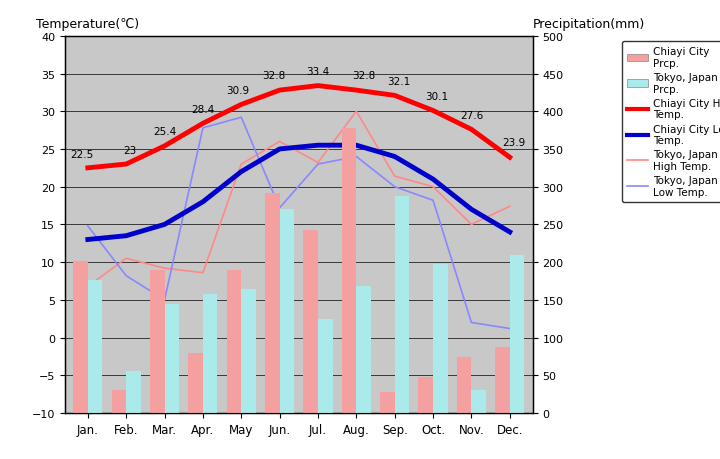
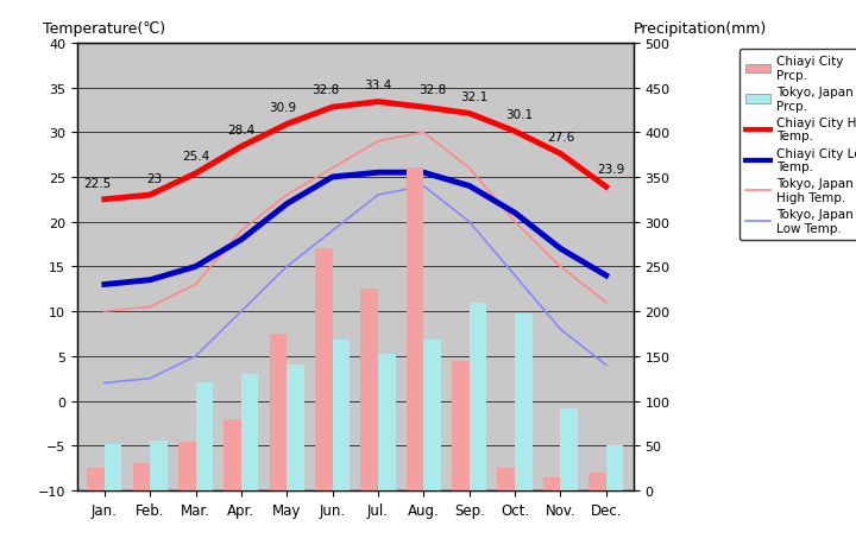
Chiayi City Prcp./Jan.: 202 -> 25
Tokyo, Japan High Temp./Jan.: 6.8 -> 10.0
Tokyo, Japan Low Temp./Jan.: 14.8 -> 2.0
Tokyo, Japan Prcp./Jan.: 176 -> 52
Tokyo, Japan Low Temp./Feb.: 8.2 -> 2.5
Chiayi City Prcp./Mar.: 190 -> 55
Tokyo, Japan High Temp./Mar.: 9.2 -> 13.0
Tokyo, Japan Prcp./Mar.: 144 -> 120
Tokyo, Japan High Temp./Apr.: 8.6 -> 19.0
Tokyo, Japan Low Temp./Apr.: 27.8 -> 10.0
Tokyo, Japan Prcp./Apr.: 158 -> 130
Chiayi City Prcp./May: 190 -> 175
Tokyo, Japan Low Temp./May: 29.2 -> 15.0
Tokyo, Japan Prcp./May: 164 -> 140
Chiayi City Prcp./Jun.: 292 -> 270
Tokyo, Japan Low Temp./Jun.: 17.2 -> 19.0
Tokyo, Japan Prcp./Jun.: 270 -> 168
Chiayi City Prcp./Jul.: 242 -> 225
Tokyo, Japan High Temp./Jul.: 23.2 -> 29.0
Tokyo, Japan Prcp./Jul.: 124 -> 153
Chiayi City Prcp./Aug.: 378 -> 360
Chiayi City Prcp./Sep.: 28 -> 145
Tokyo, Japan High Temp./Sep.: 21.4 -> 26.0
Tokyo, Japan Prcp./Sep.: 288 -> 210
Chiayi City Prcp./Oct.: 48 -> 25
Tokyo, Japan Low Temp./Oct.: 18.2 -> 14.0
Chiayi City Prcp./Nov.: 74 -> 15
Tokyo, Japan Low Temp./Nov.: 2.0 -> 8.0
Tokyo, Japan Prcp./Nov.: 30 -> 92
Chiayi City Prcp./Dec.: 88 -> 20
Tokyo, Japan High Temp./Dec.: 17.4 -> 11.0
Tokyo, Japan Low Temp./Dec.: 1.2 -> 4.0
Tokyo, Japan Prcp./Dec.: 210 -> 51
